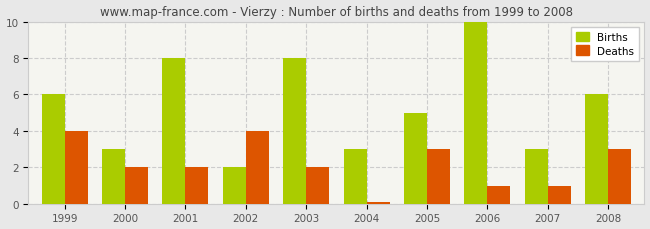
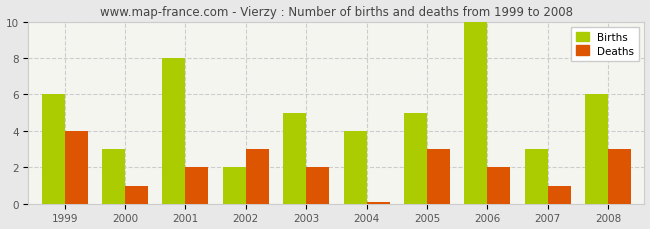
Deaths/2000: 2.0 -> 1.0
Deaths/2002: 4.0 -> 3.0
Births/2003: 8 -> 5
Births/2004: 3 -> 4
Deaths/2006: 1.0 -> 2.0
